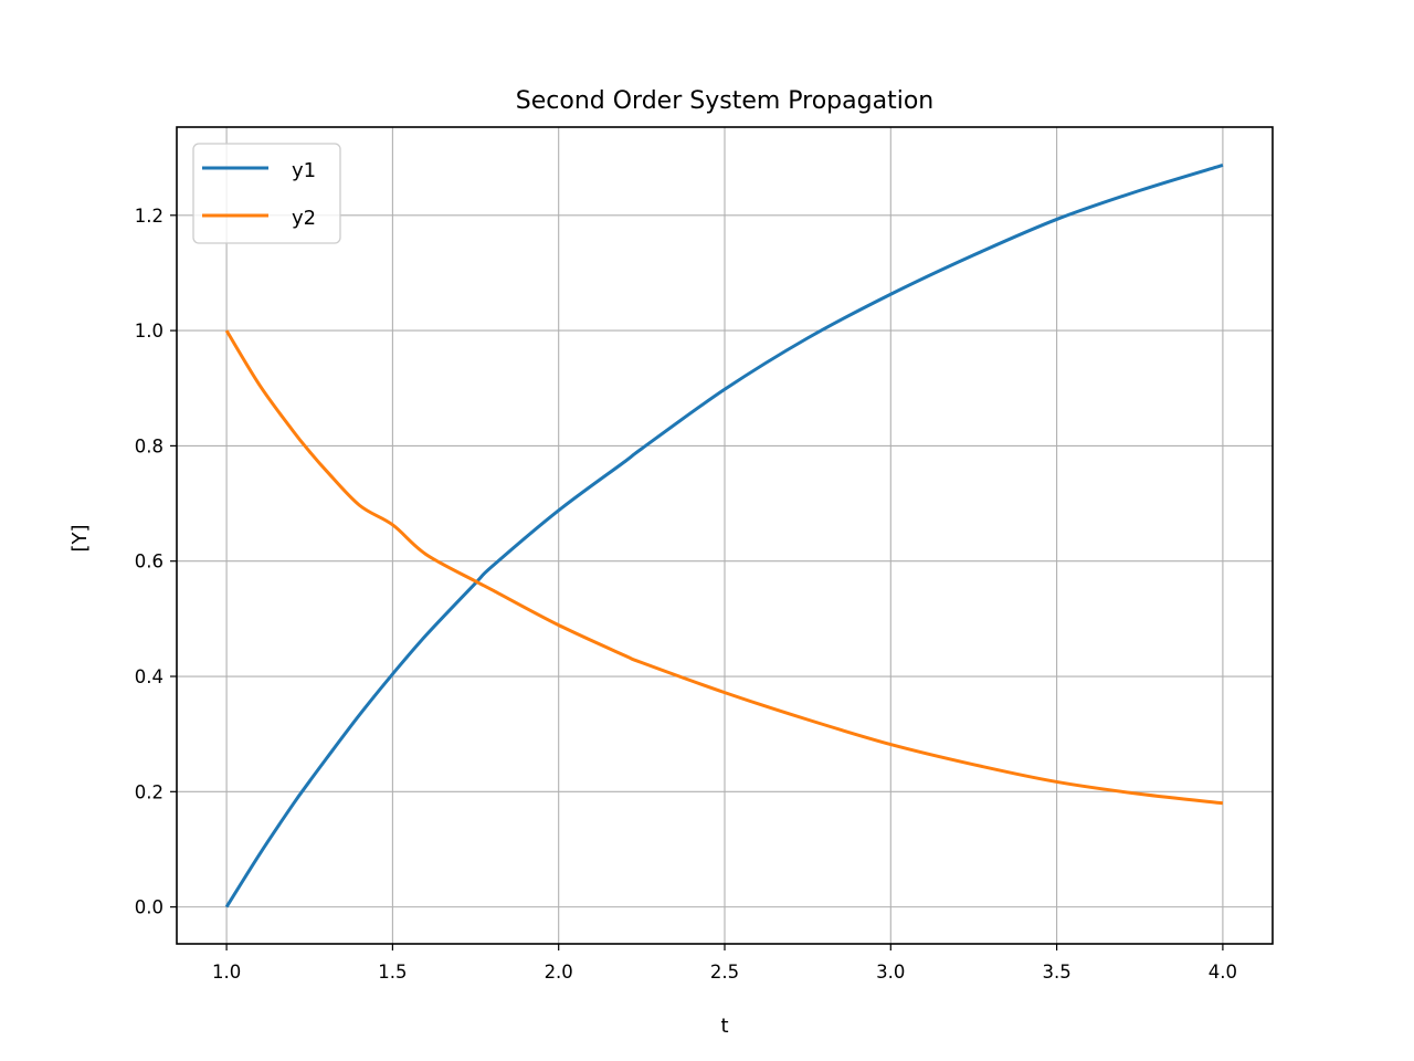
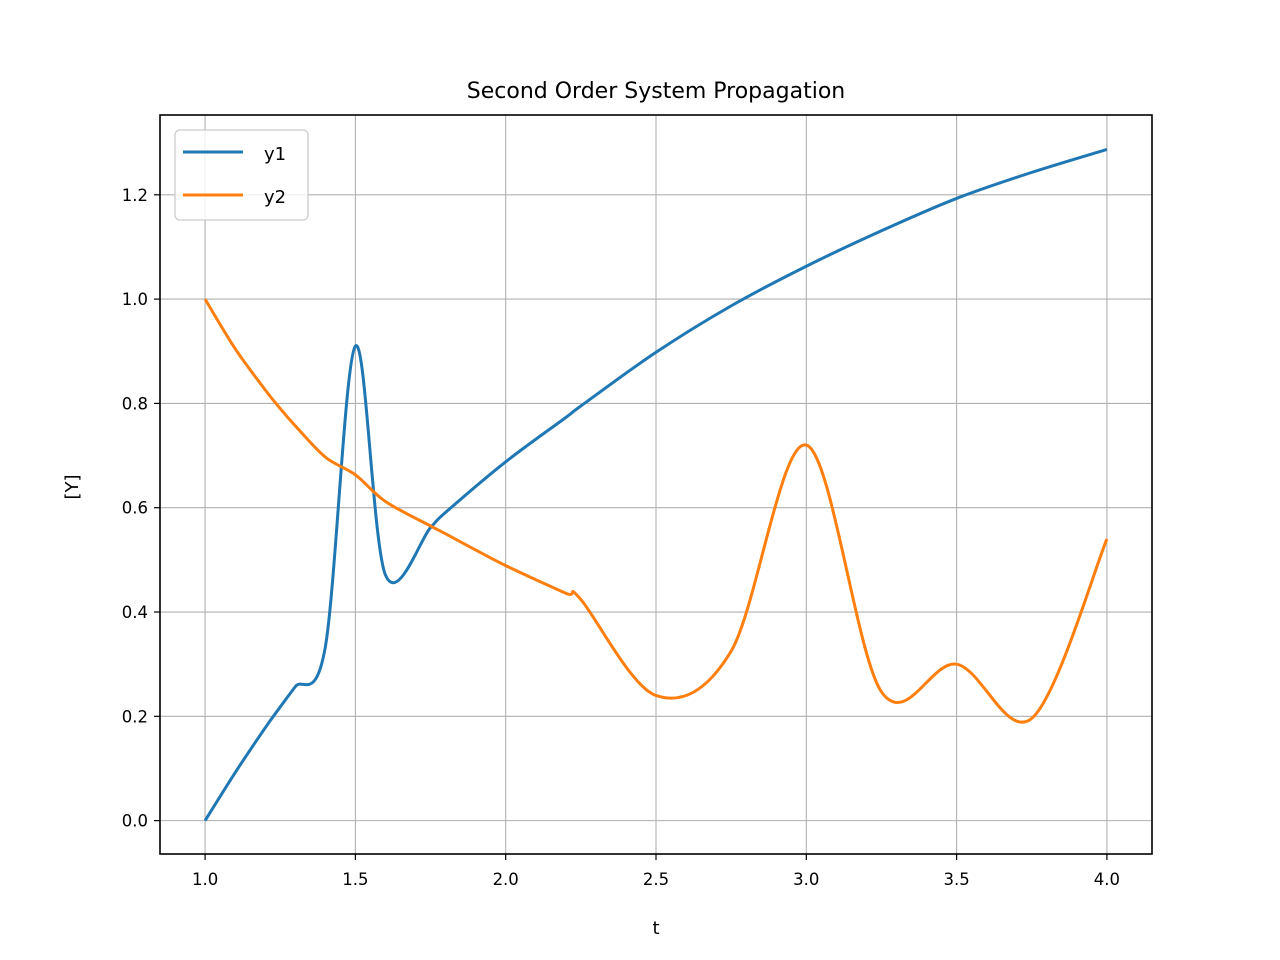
y1/1.5: 0.40 -> 0.91
y2/2.5: 0.37 -> 0.24
y2/3.0: 0.28 -> 0.72
y2/3.5: 0.22 -> 0.30
y2/4.0: 0.18 -> 0.54
